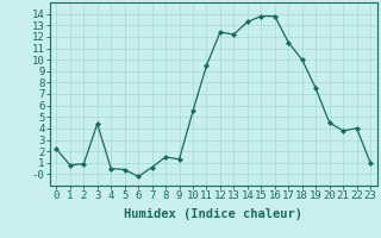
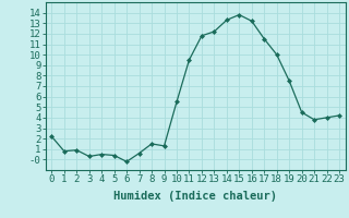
3: 4.4 -> 0.3
12: 12.4 -> 11.8
16: 13.8 -> 13.2
23: 1.0 -> 4.2
